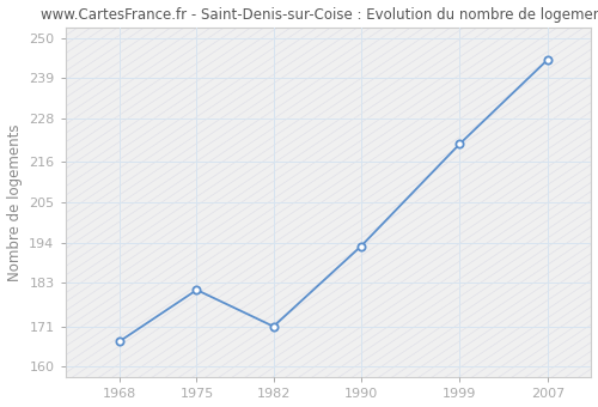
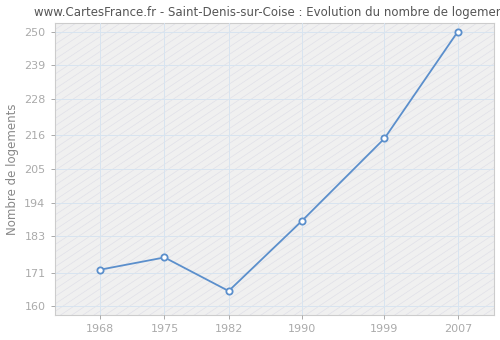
1968: 167 -> 172
1975: 181 -> 176
1982: 171 -> 165
1990: 193 -> 188
1999: 221 -> 215
2007: 244 -> 250
